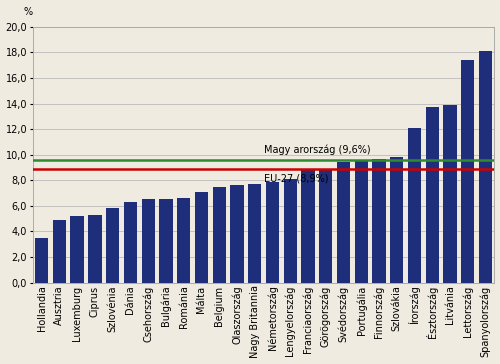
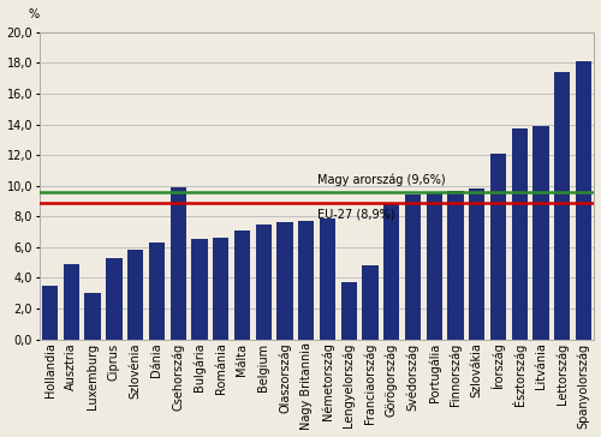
Luxemburg: 5,2 -> 3,0
Csehország: 6,5 -> 9,9
Lengyelország: 8,1 -> 3,7
Franciaország: 8,8 -> 4,8
